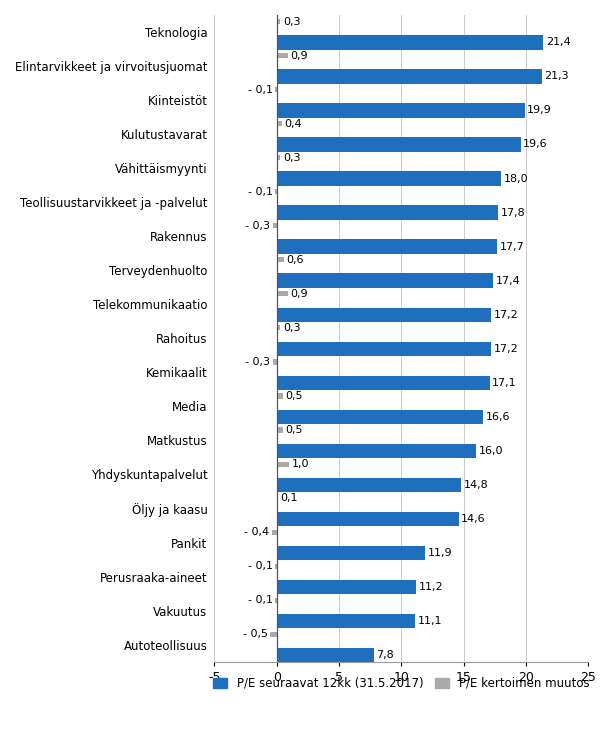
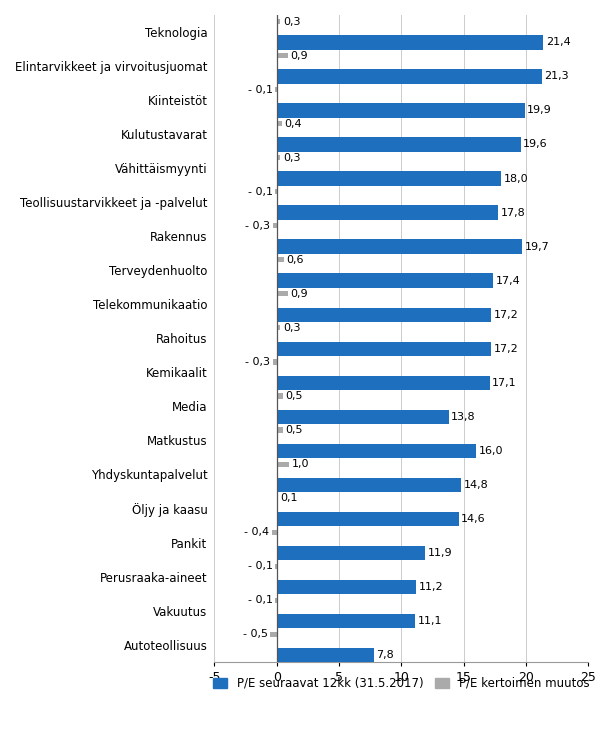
P/E seuraavat 12kk (31.5.2017)/Rakennus: 17,7 -> 19,7
P/E seuraavat 12kk (31.5.2017)/Media: 16,6 -> 13,8
